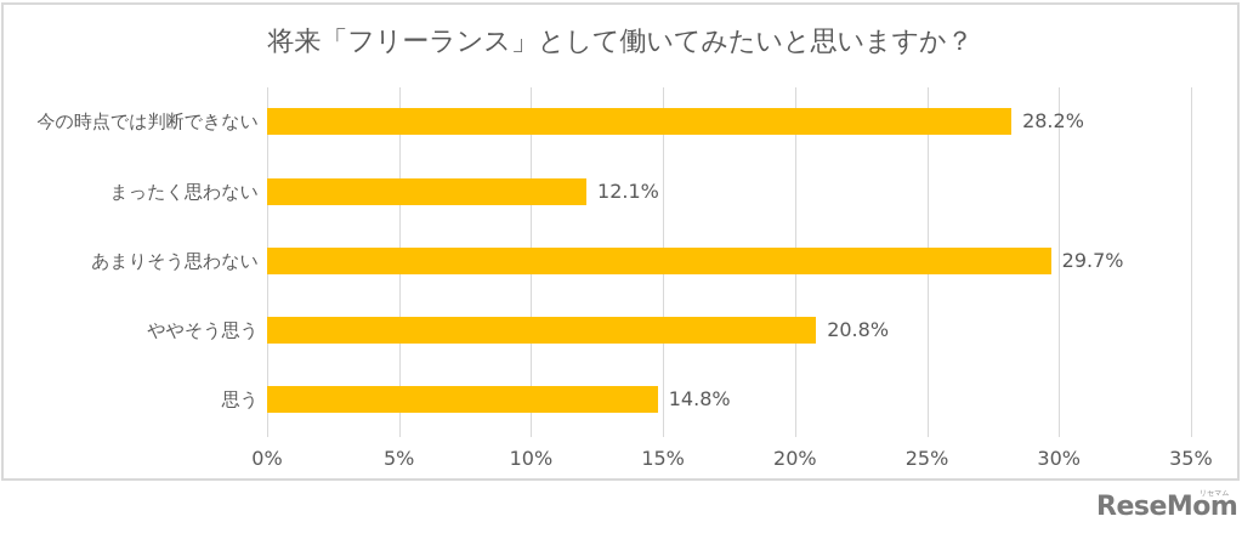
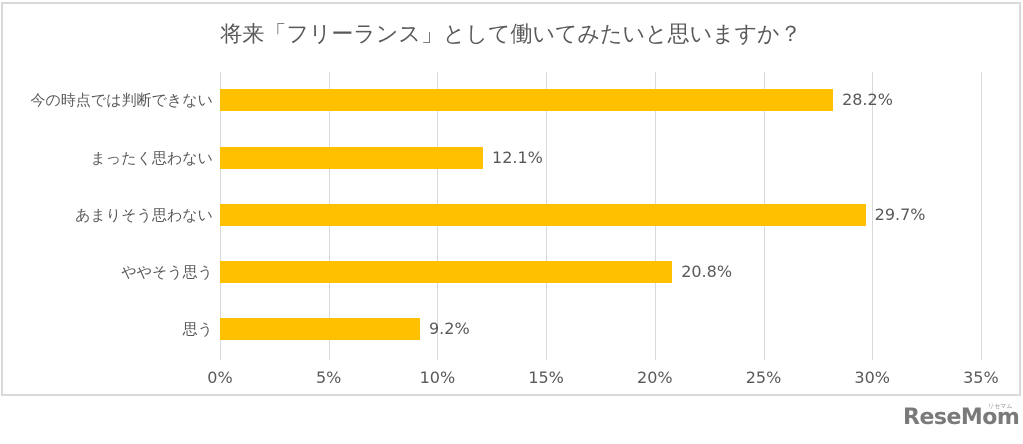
思う: 14.8% -> 9.2%
